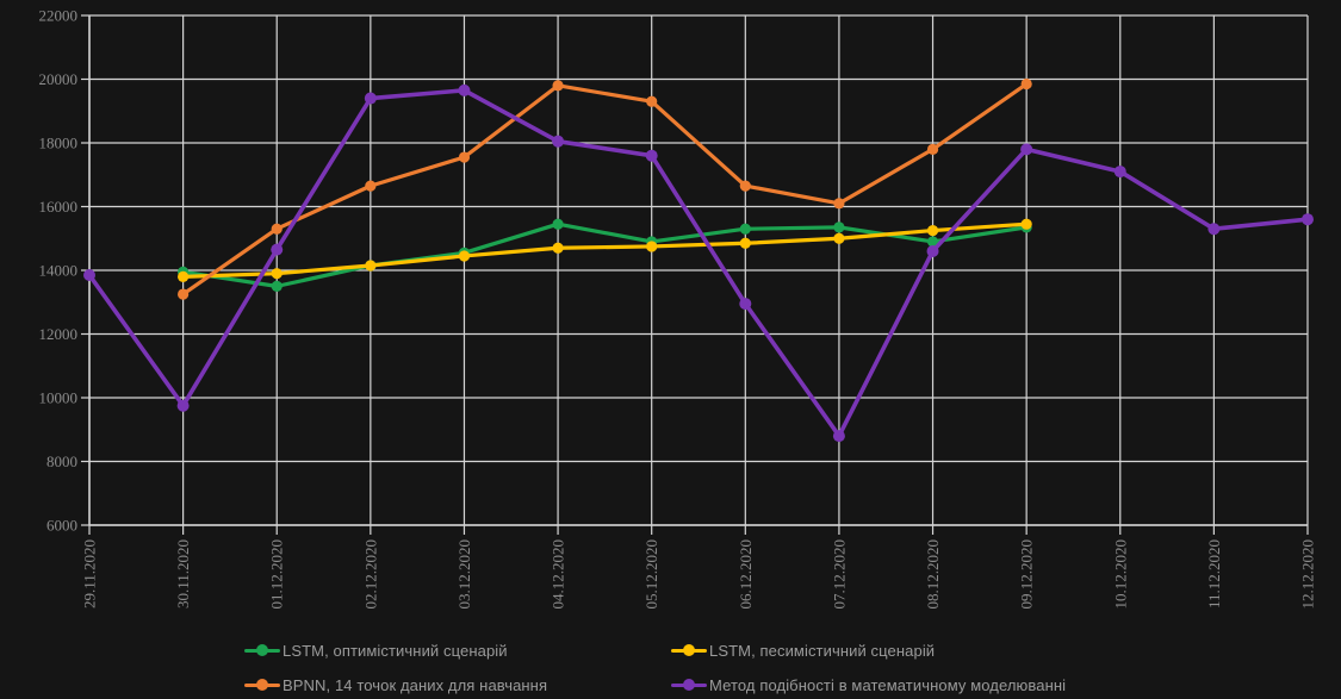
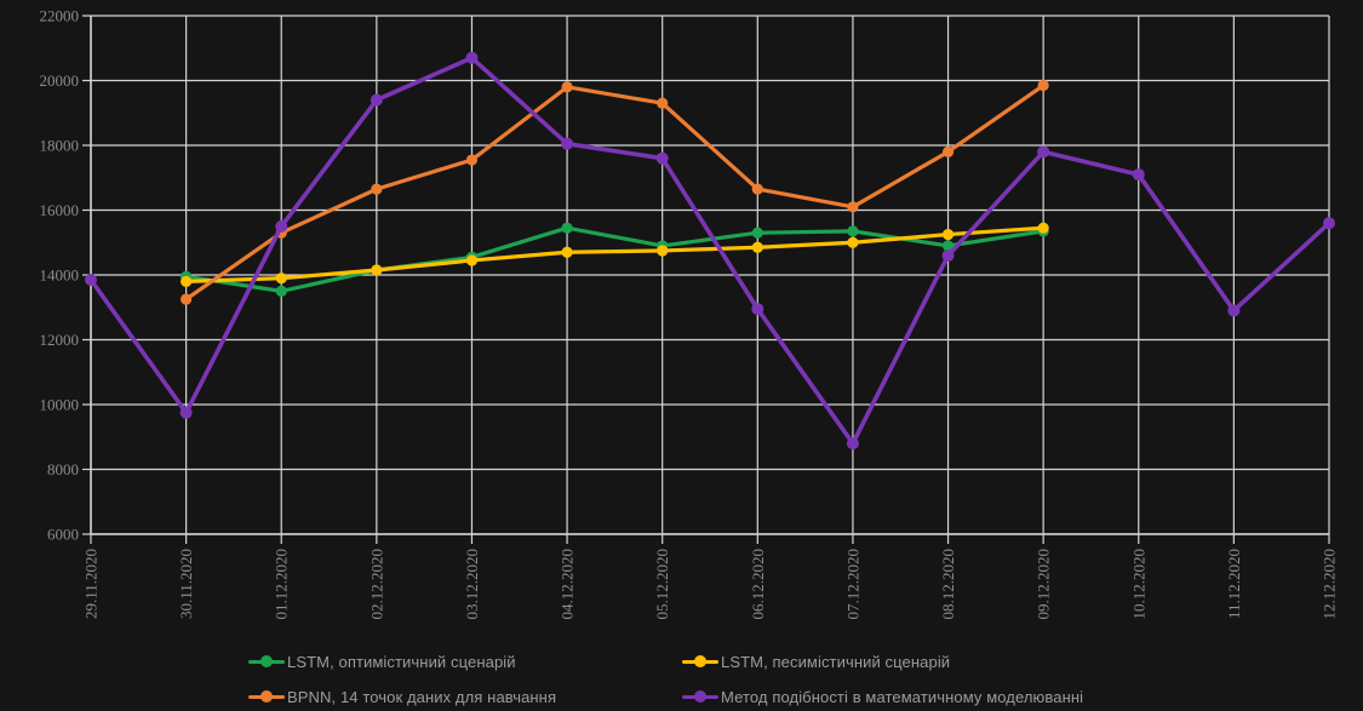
Метод подібності в математичному моделюванні/01.12.2020: 14600 -> 15500
Метод подібності в математичному моделюванні/03.12.2020: 19600 -> 20700
Метод подібності в математичному моделюванні/11.12.2020: 15300 -> 12900
